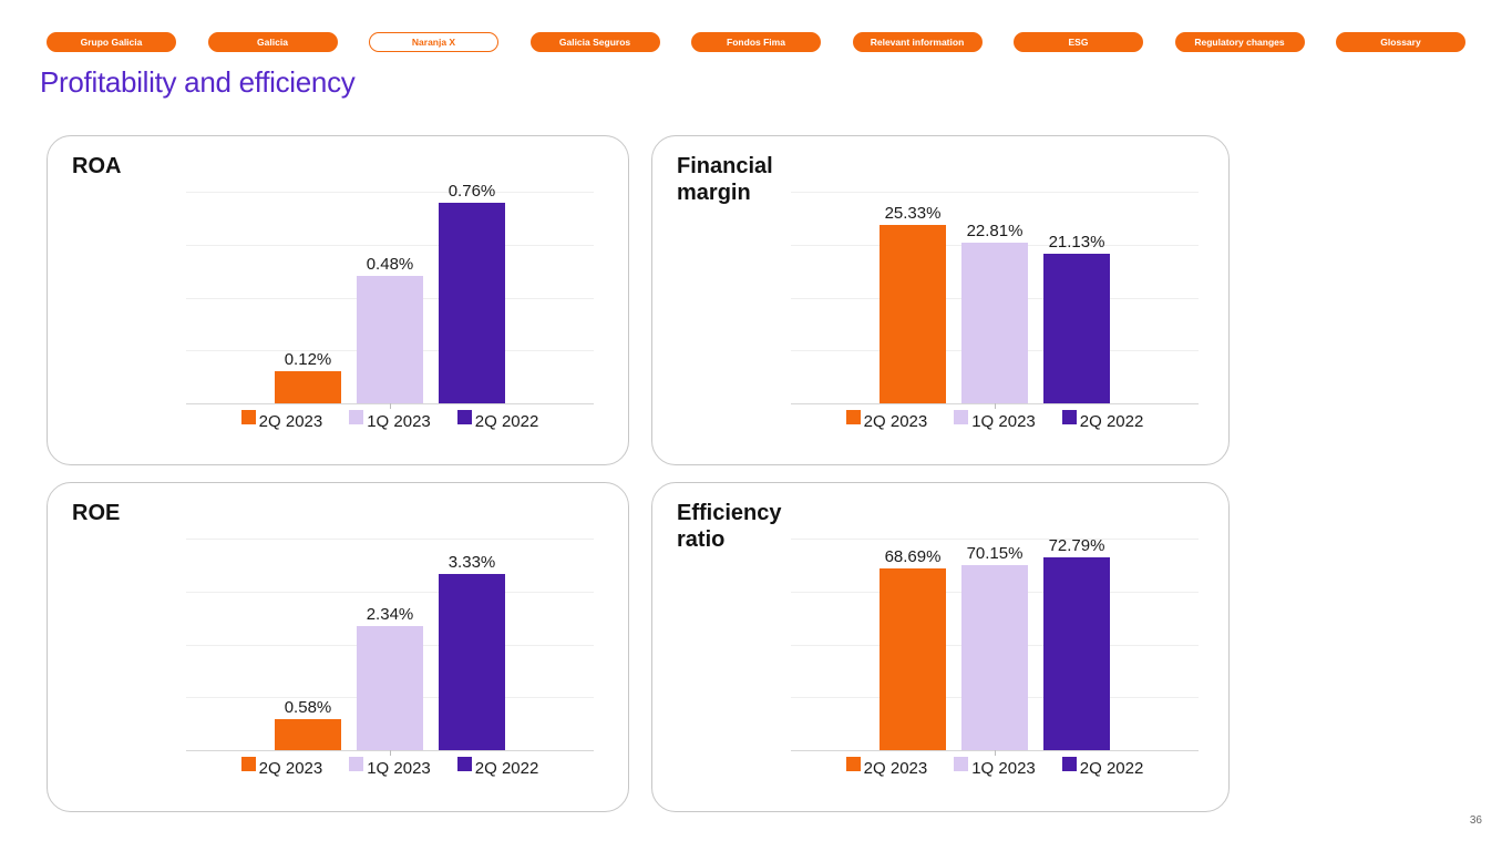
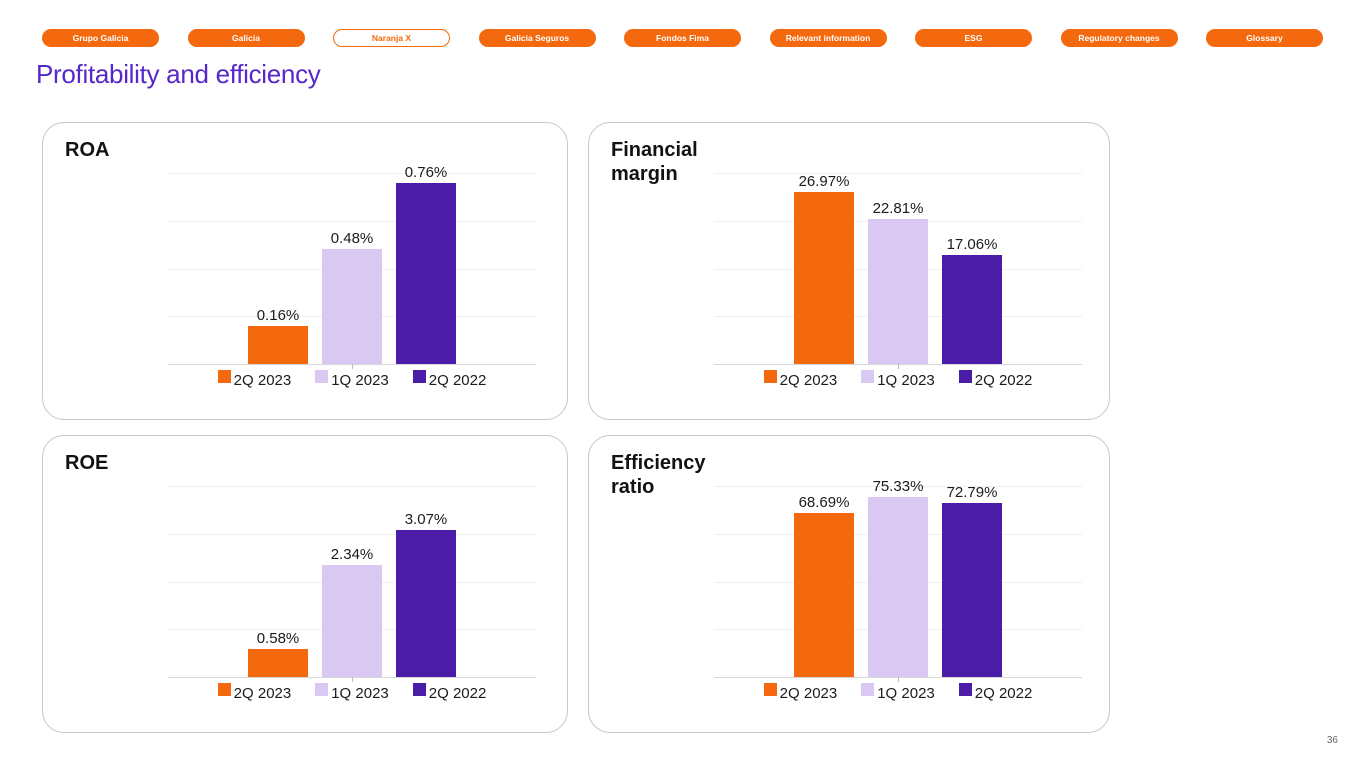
ROA/2Q 2023: 0.12% -> 0.16%
Financial margin/2Q 2023: 25.33% -> 26.97%
Financial margin/2Q 2022: 21.13% -> 17.06%
ROE/2Q 2022: 3.33% -> 3.07%
Efficiency ratio/1Q 2023: 70.15% -> 75.33%
